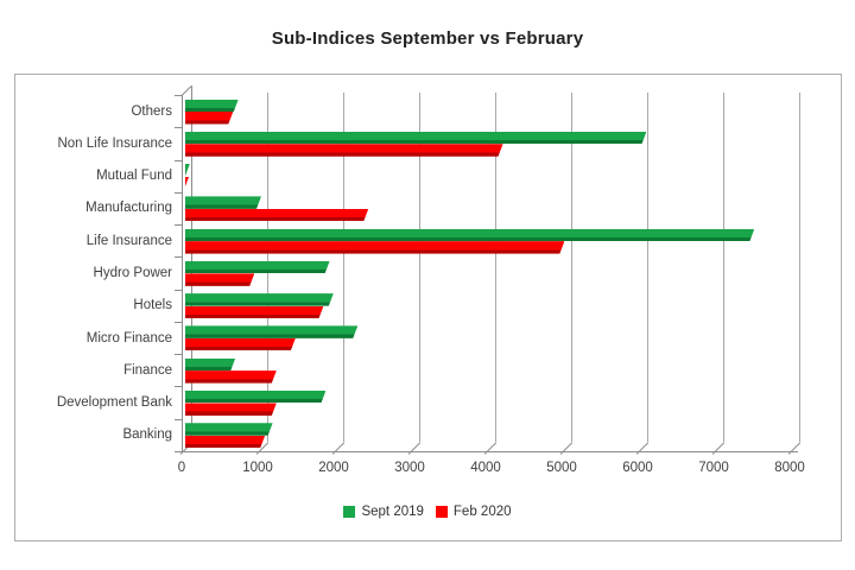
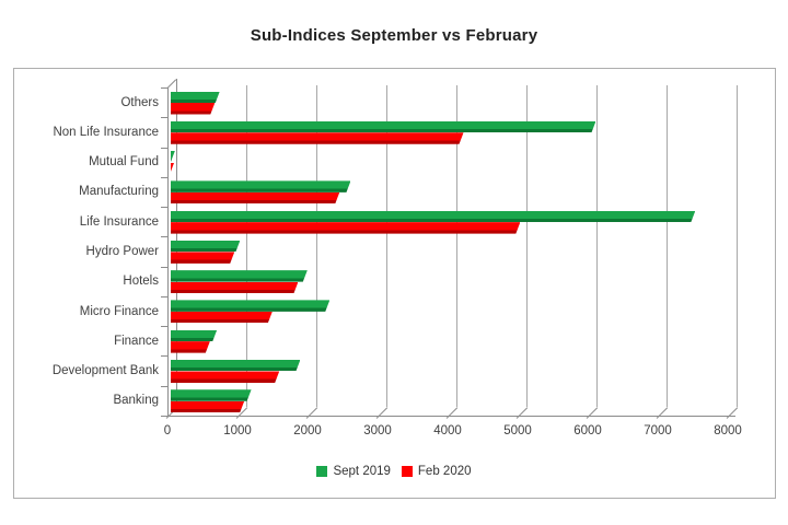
Sept 2019/Manufacturing: 1000 -> 2600
Sept 2019/Hydro Power: 1900 -> 1000
Feb 2020/Finance: 1200 -> 600
Feb 2020/Development Bank: 1200 -> 1600
